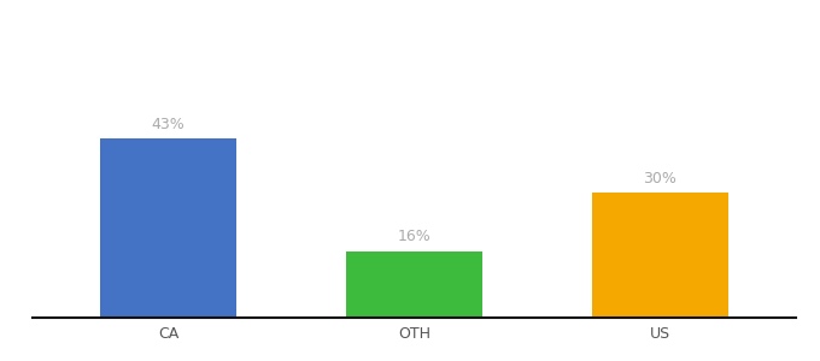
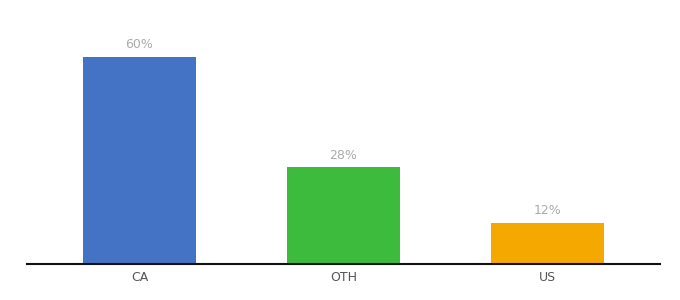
CA: 43% -> 60%
OTH: 16% -> 28%
US: 30% -> 12%
